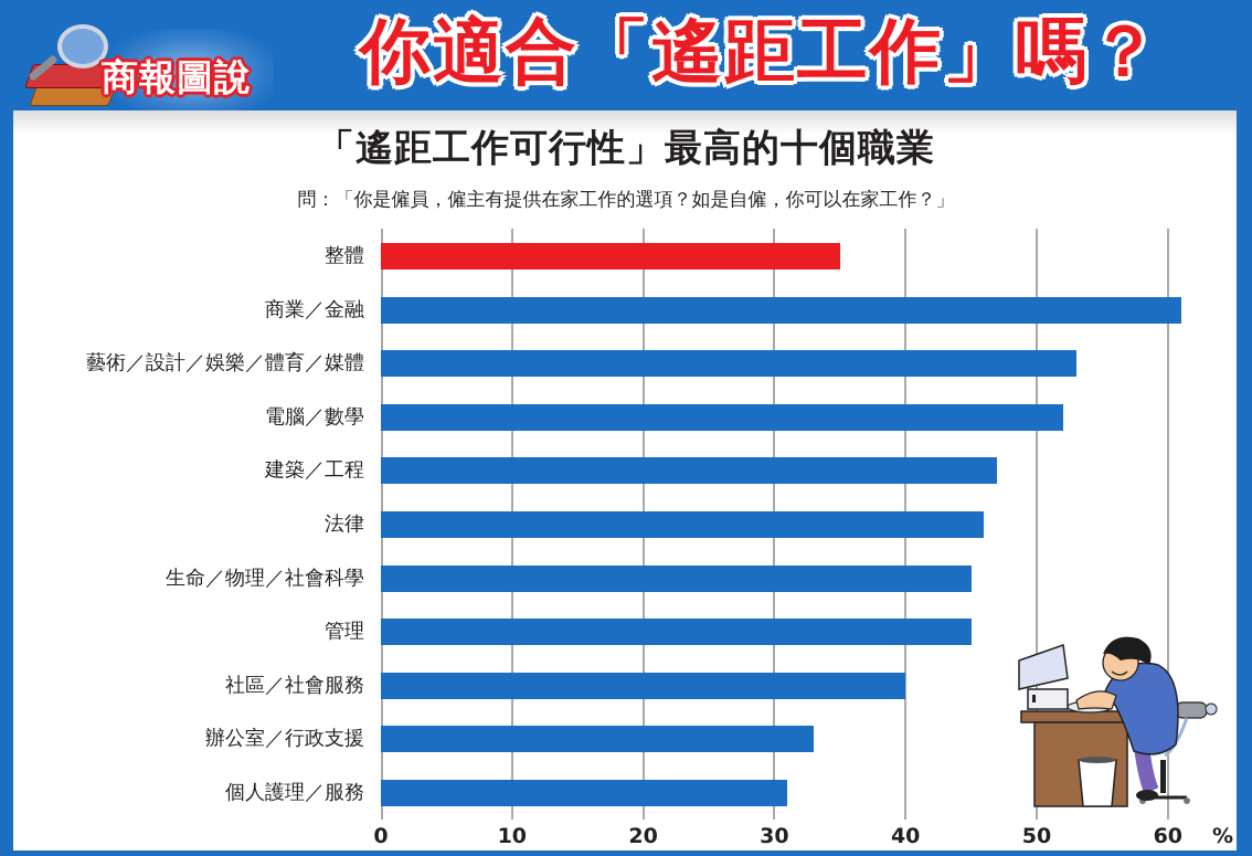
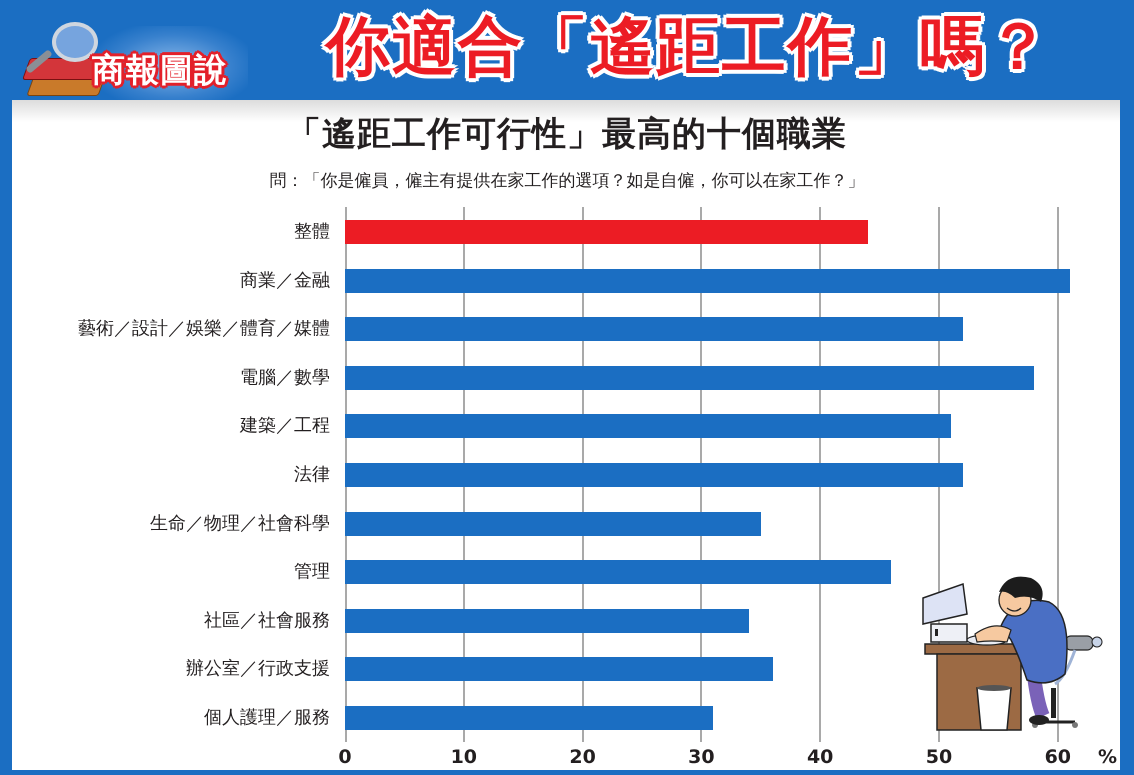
整體: 35 -> 44
藝術／設計／娛樂／體育／媒體: 53 -> 52
電腦／數學: 52 -> 58
建築／工程: 47 -> 51
法律: 46 -> 52
生命／物理／社會科學: 45 -> 35
管理: 45 -> 46
社區／社會服務: 40 -> 34
辦公室／行政支援: 33 -> 36
